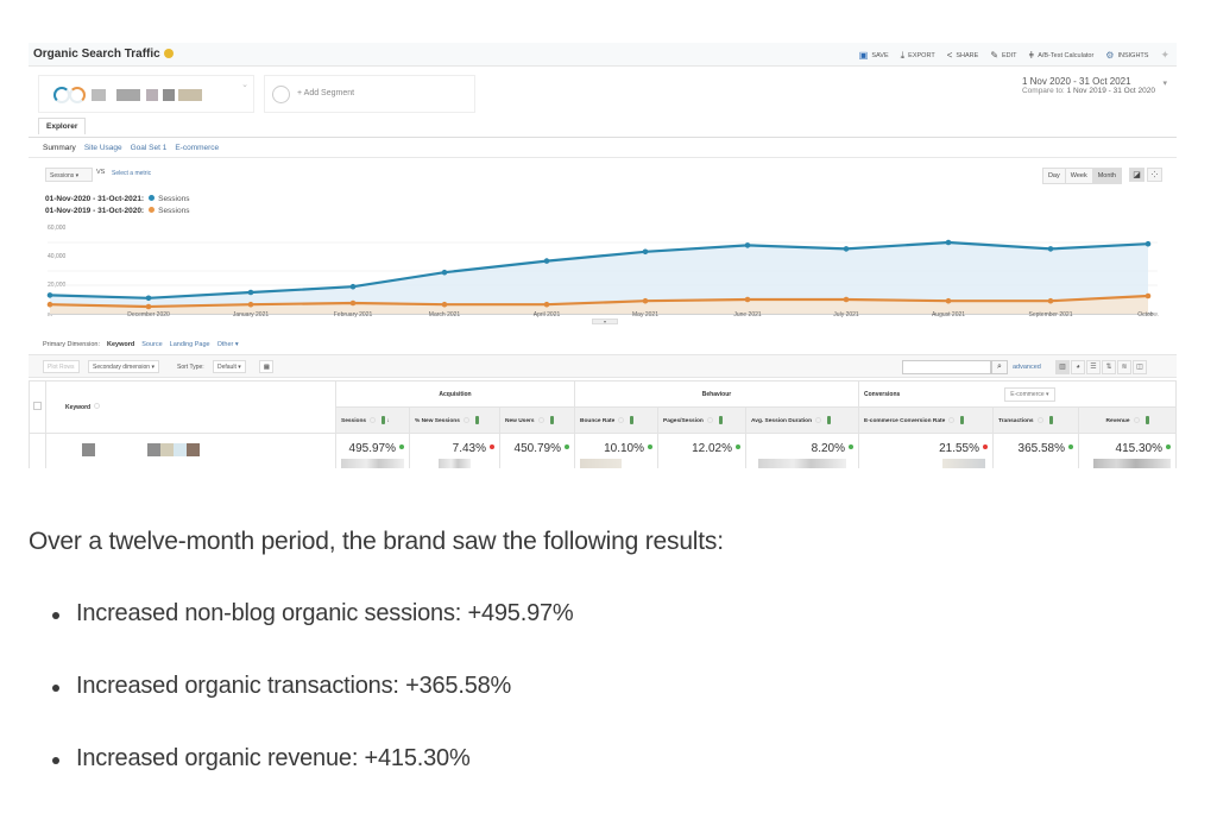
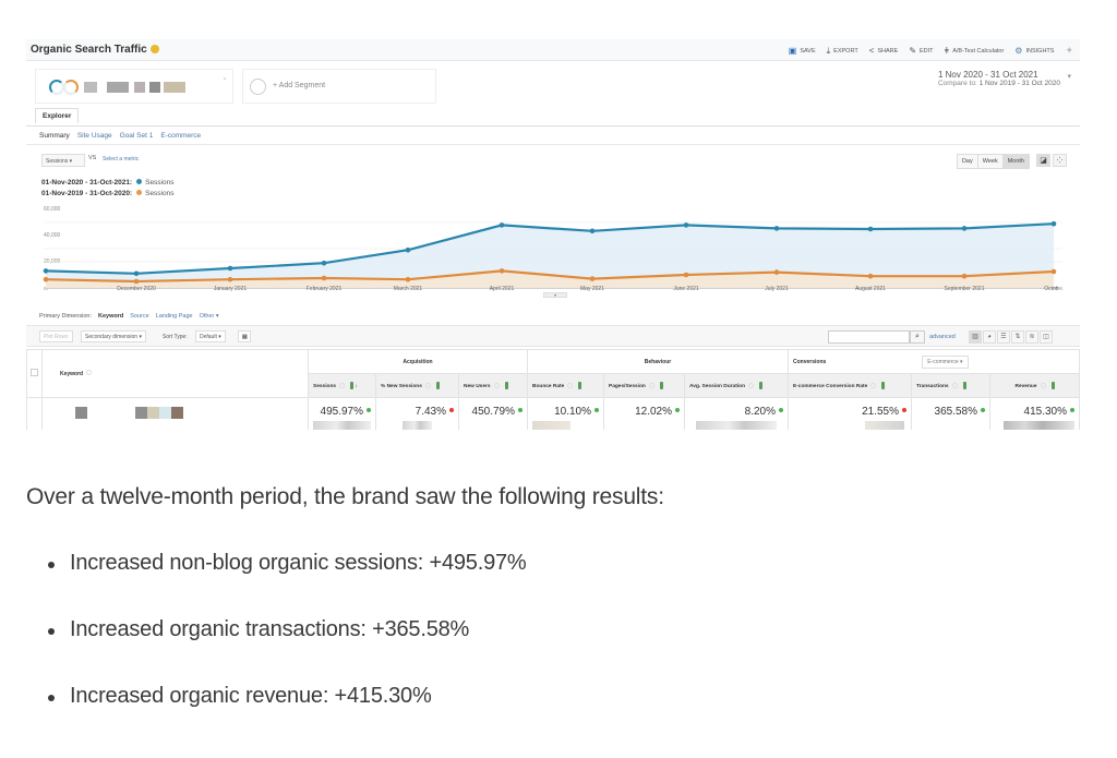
01-Nov-2020 - 31-Oct-2021: Sessions/April 2021: 37000 -> 48000
01-Nov-2019 - 31-Oct-2020: Sessions/April 2021: 6000 -> 13000
01-Nov-2019 - 31-Oct-2020: Sessions/May 2021: 9000 -> 7000
01-Nov-2019 - 31-Oct-2020: Sessions/July 2021: 10000 -> 12000
01-Nov-2020 - 31-Oct-2021: Sessions/August 2021: 50000 -> 45000
